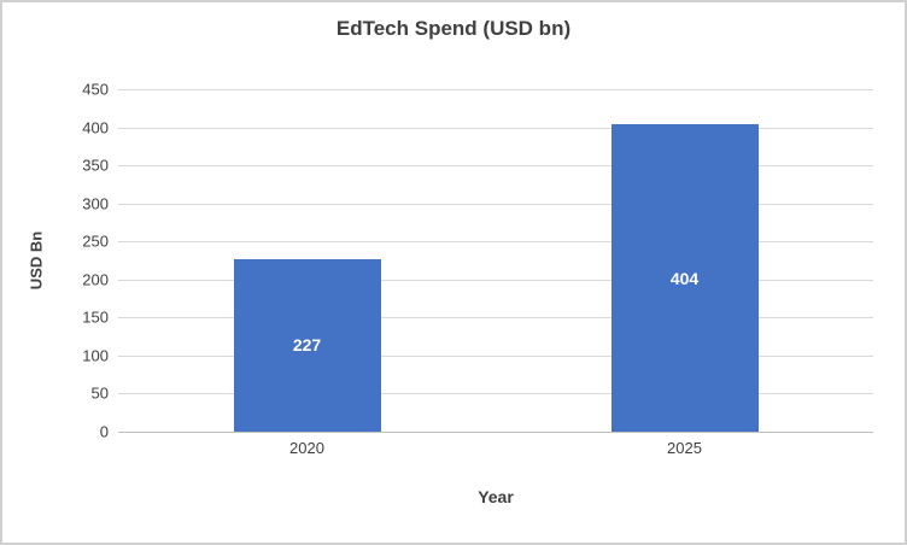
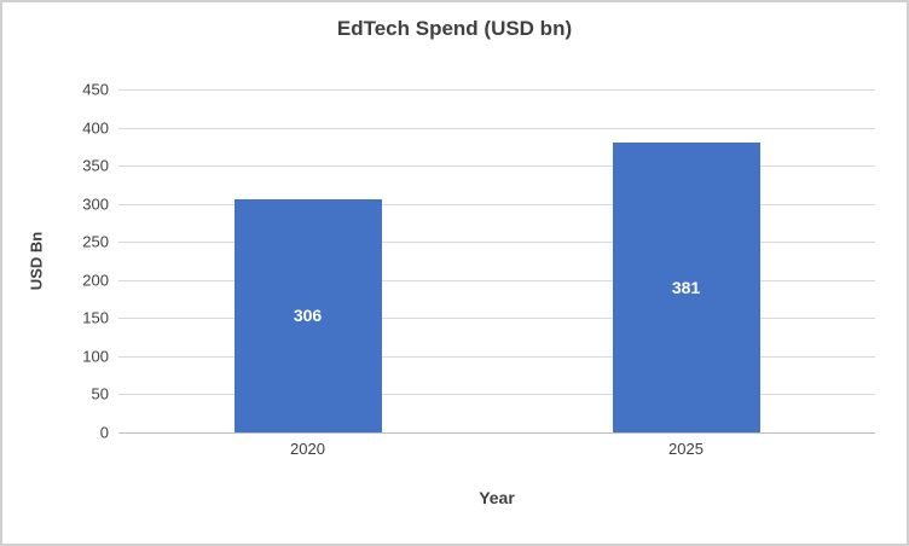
2020: 227 -> 306
2025: 404 -> 381
